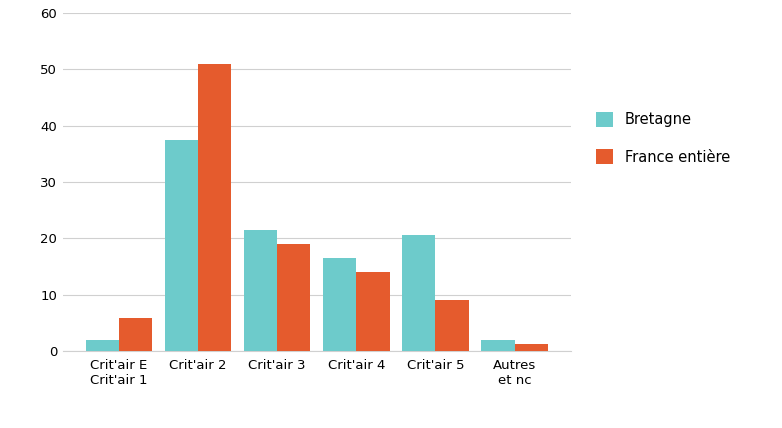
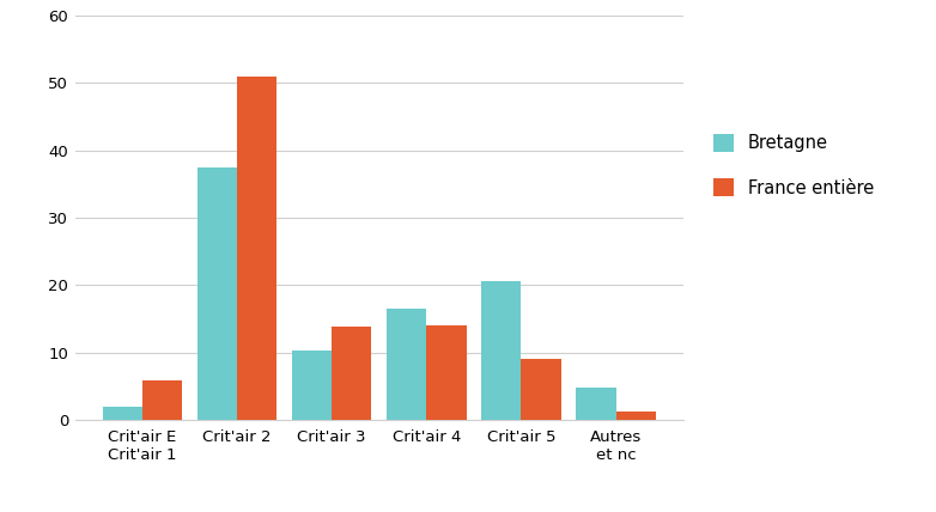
Bretagne/Crit'air 3: 21.5 -> 10.2
France entière/Crit'air 3: 19.0 -> 13.8
Bretagne/Autres et nc: 2.0 -> 4.8
